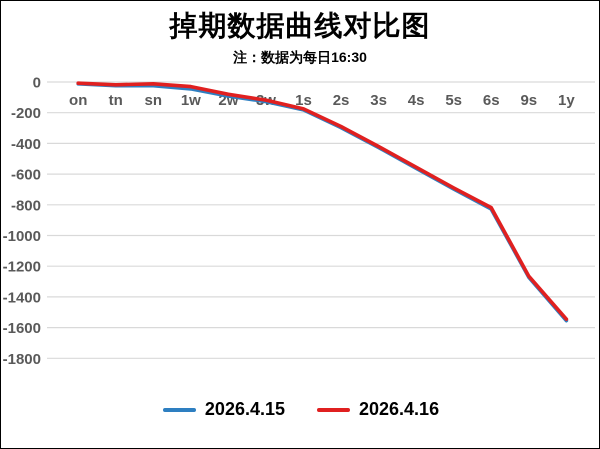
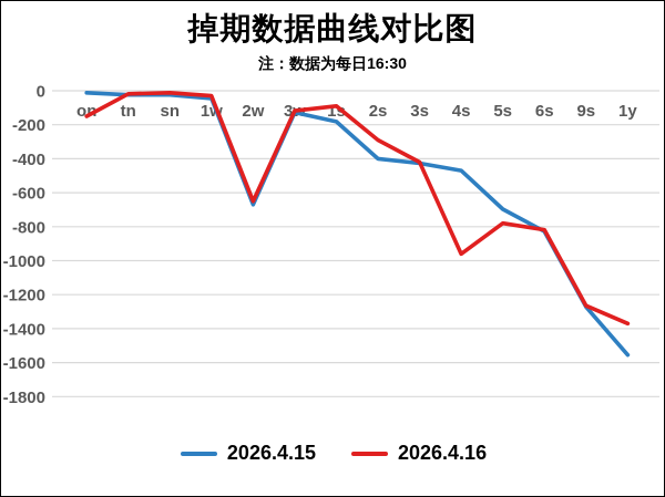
2026.4.16/on: -10 -> -150
2026.4.15/2w: -90 -> -670
2026.4.16/2w: -80 -> -650
2026.4.16/1s: -180 -> -90
2026.4.15/2s: -300 -> -400
2026.4.15/4s: -560 -> -470
2026.4.16/4s: -560 -> -960
2026.4.16/5s: -690 -> -780
2026.4.16/1y: -1540 -> -1370
